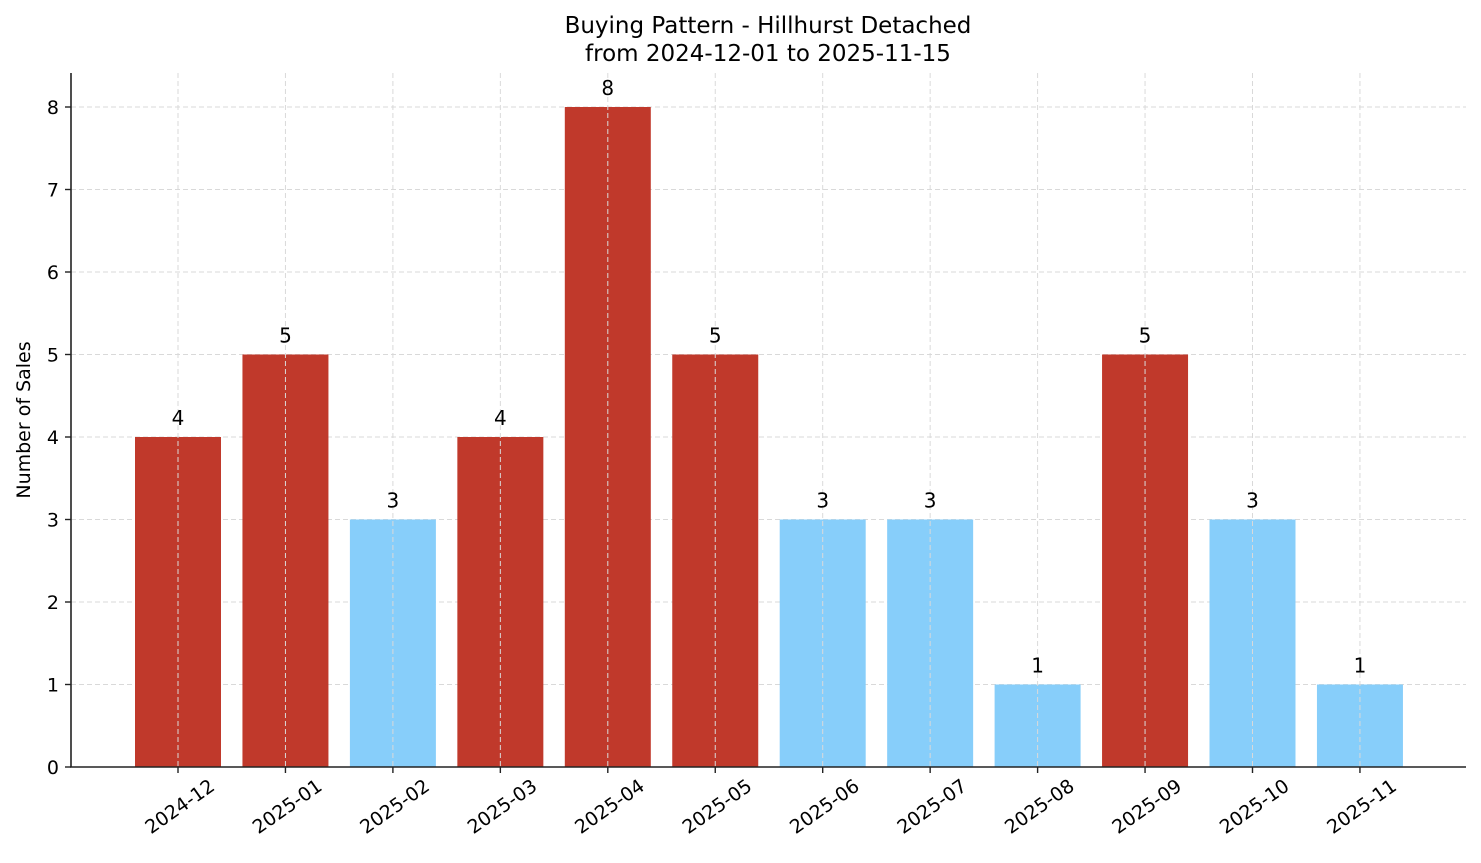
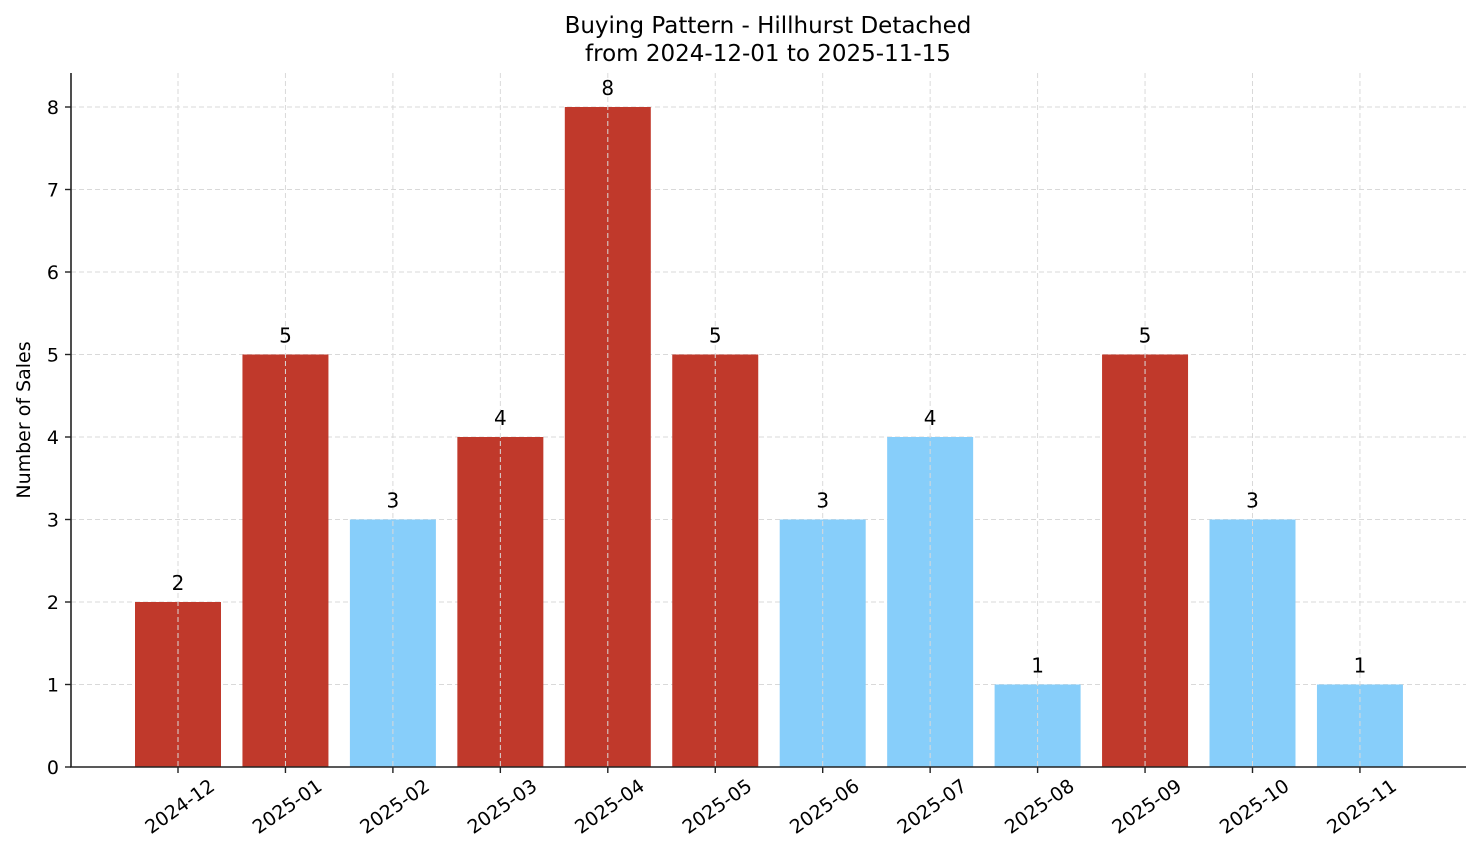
2024-12: 4 -> 2
2025-07: 3 -> 4
